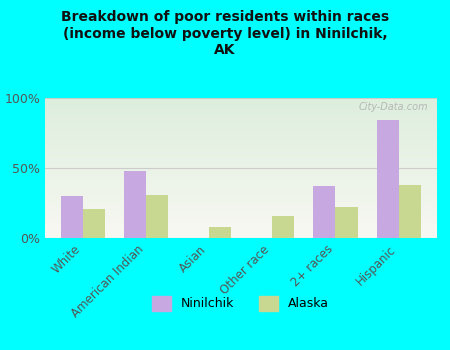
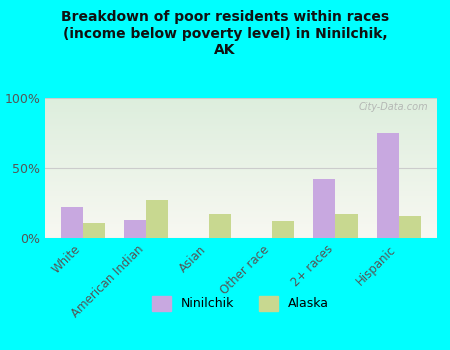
Ninilchik/White: 30% -> 22%
Alaska/White: 21% -> 11%
Ninilchik/American Indian: 48% -> 13%
Alaska/American Indian: 31% -> 27%
Alaska/Asian: 8% -> 17%
Alaska/Other race: 16% -> 12%
Ninilchik/2+ races: 37% -> 42%
Alaska/2+ races: 22% -> 17%
Ninilchik/Hispanic: 84% -> 75%
Alaska/Hispanic: 38% -> 16%
